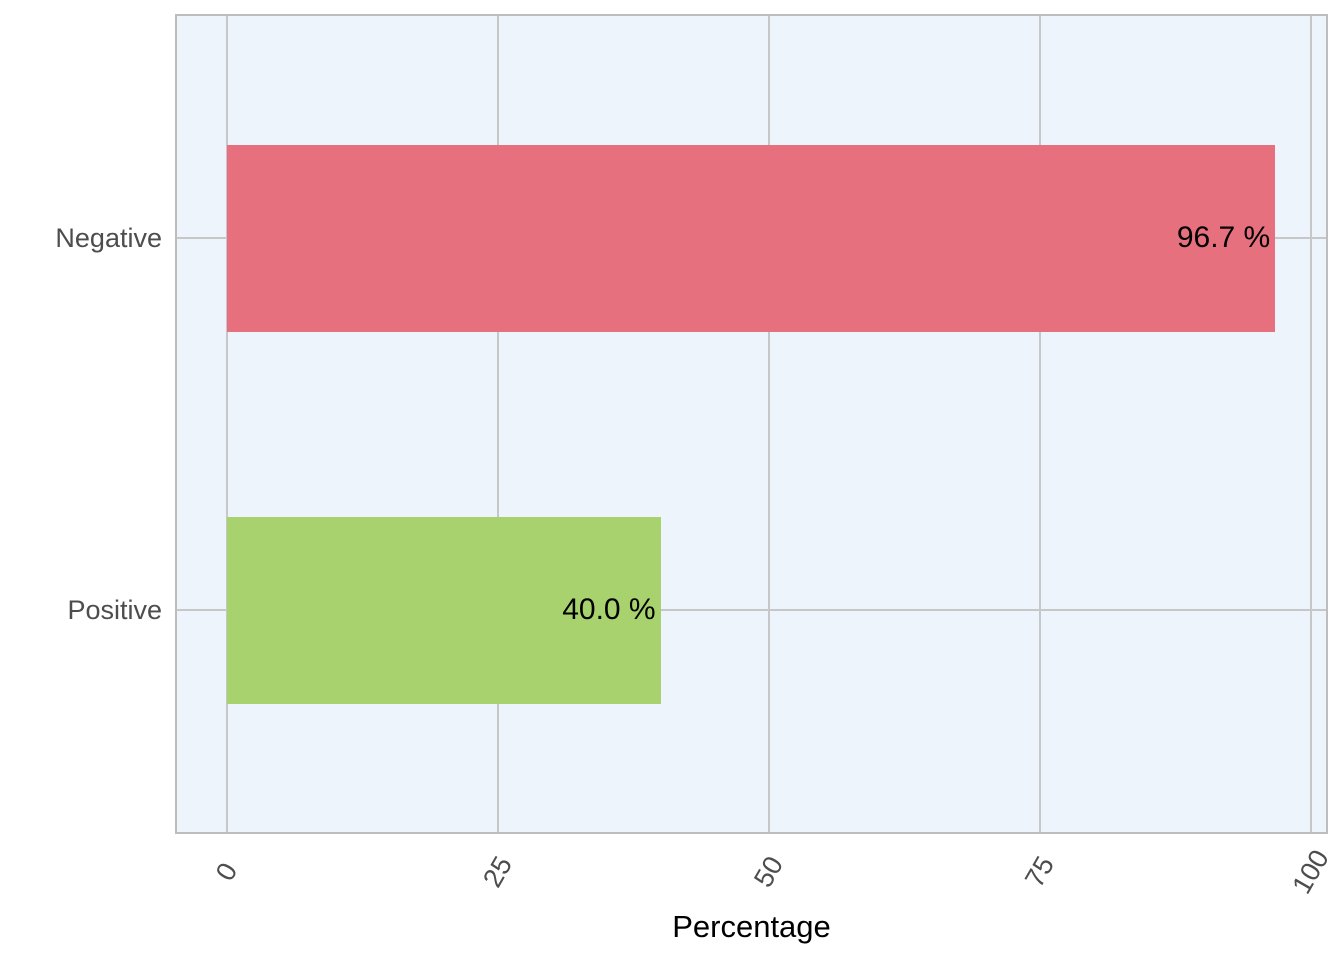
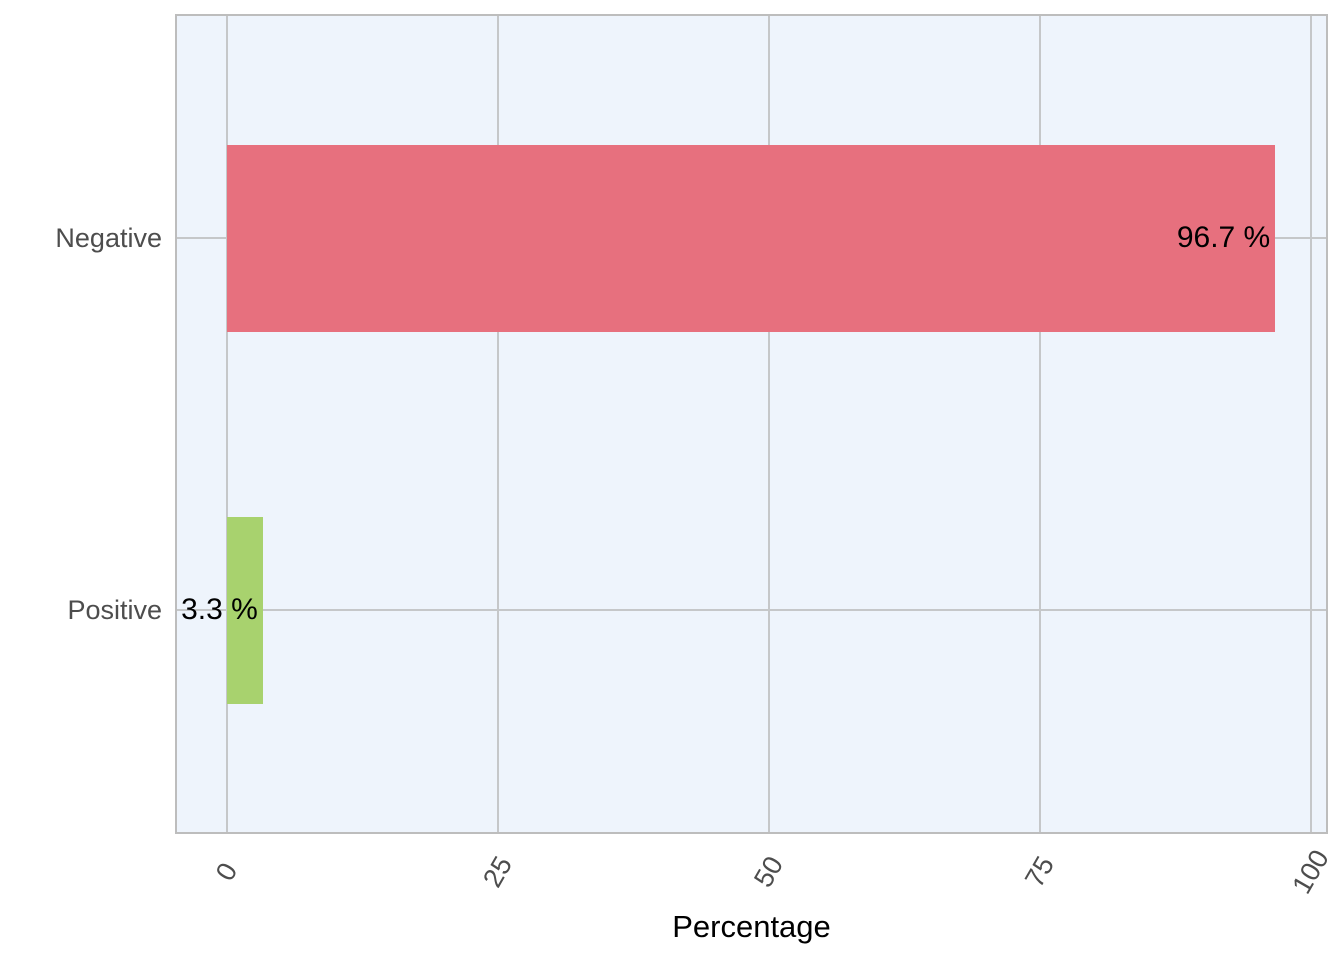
Positive: 40.0 -> 3.3
